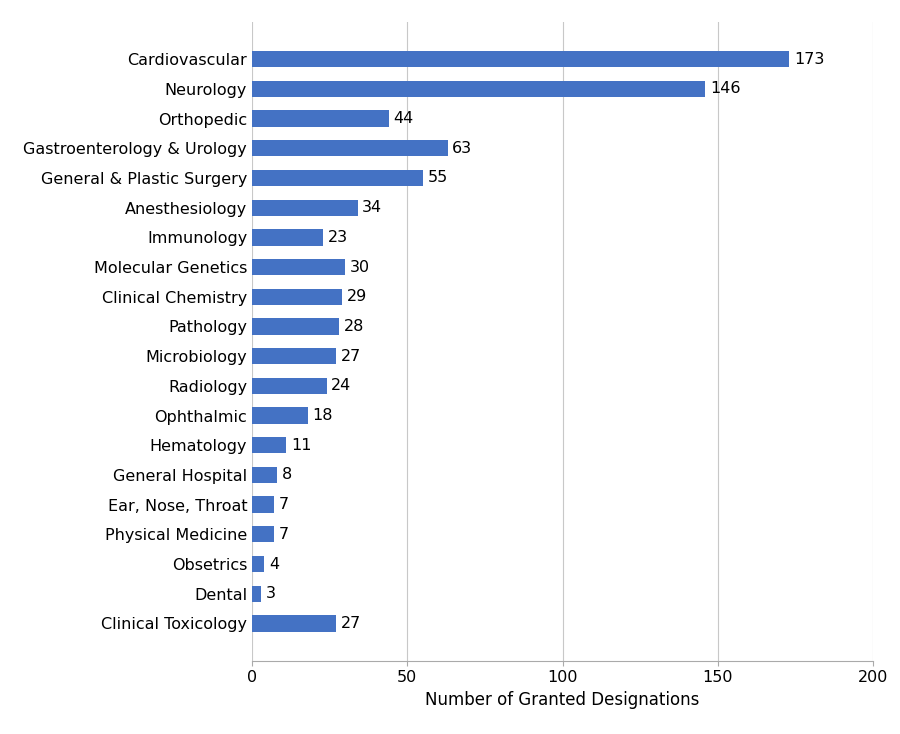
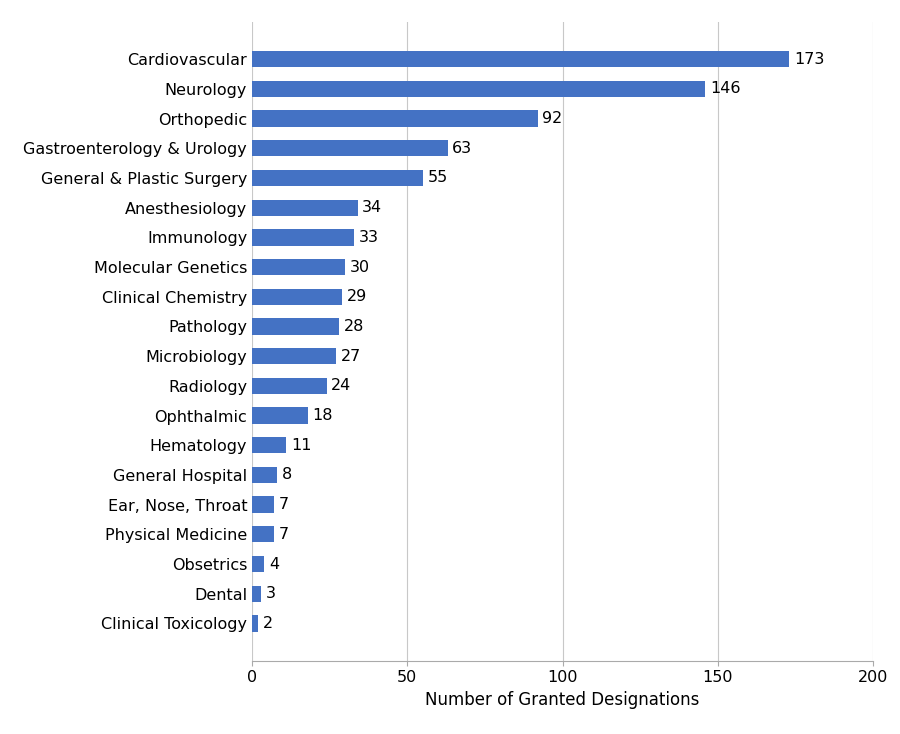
Orthopedic: 44 -> 92
Immunology: 23 -> 33
Clinical Toxicology: 27 -> 2
